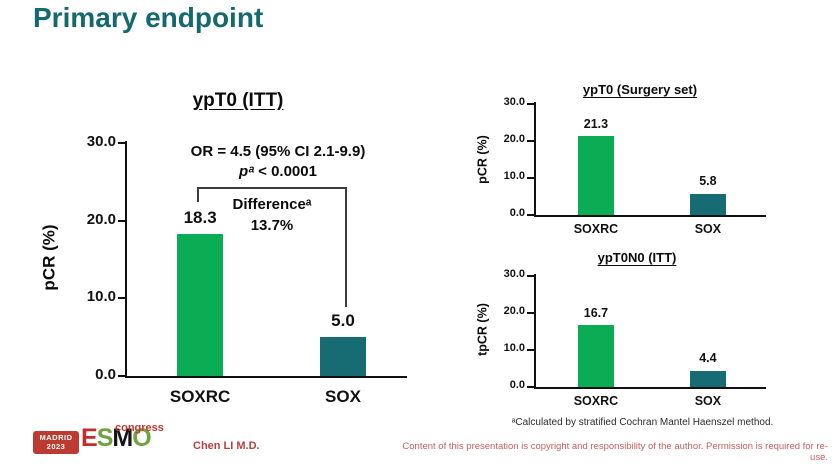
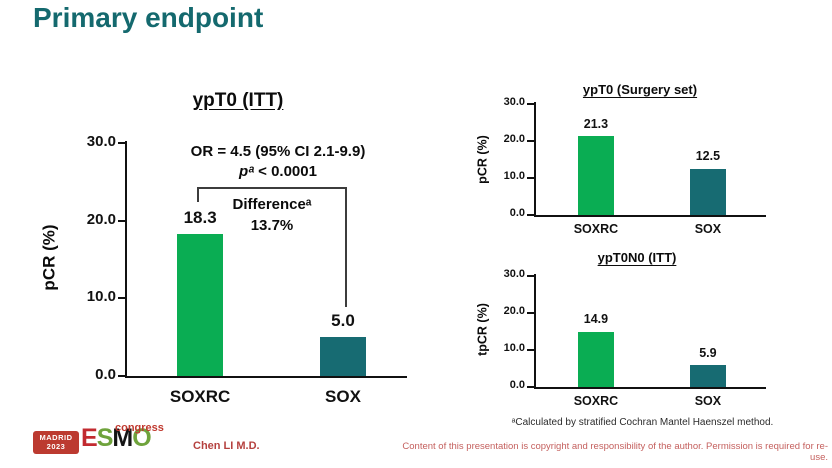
ypT0 (Surgery set)/SOX: 5.8 -> 12.5
ypT0N0 (ITT)/SOXRC: 16.7 -> 14.9
ypT0N0 (ITT)/SOX: 4.4 -> 5.9
